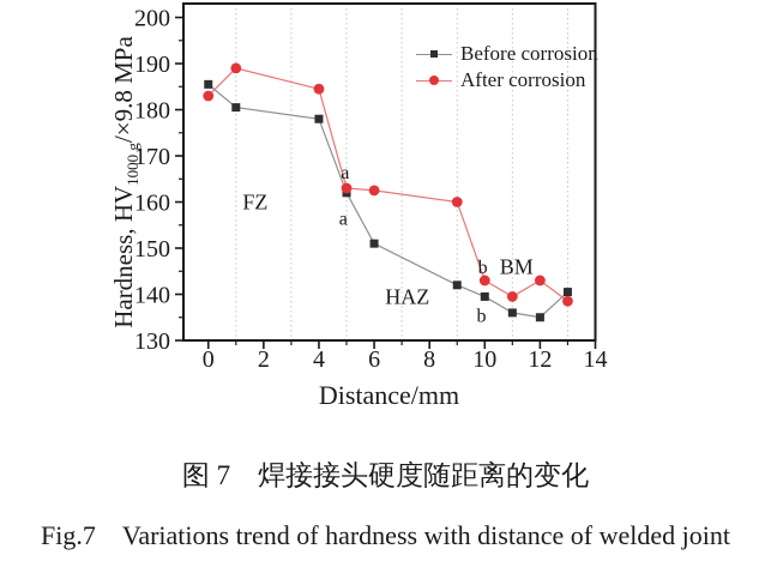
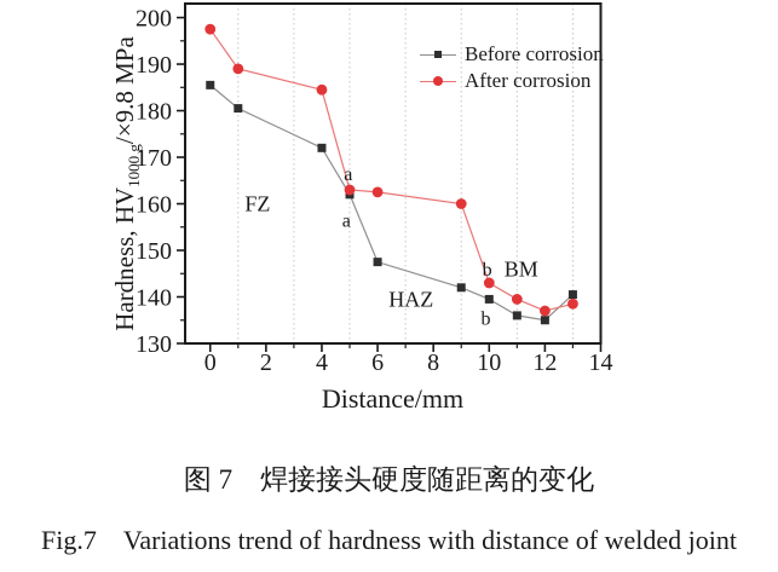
After corrosion/0: 183 -> 198
Before corrosion/4: 178 -> 172
Before corrosion/6: 151 -> 148
After corrosion/12: 143 -> 137
